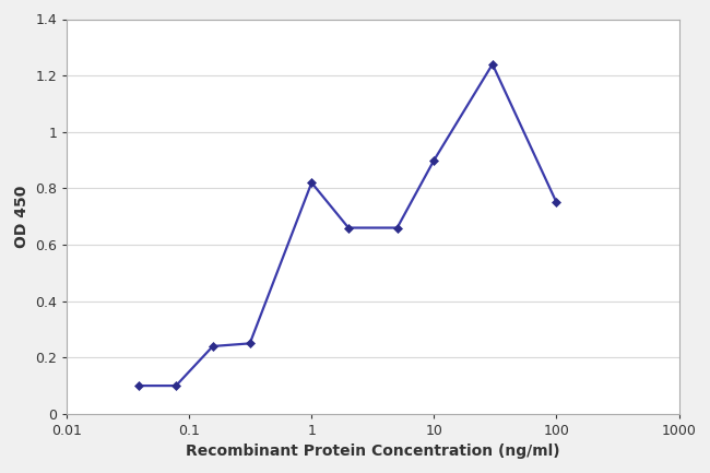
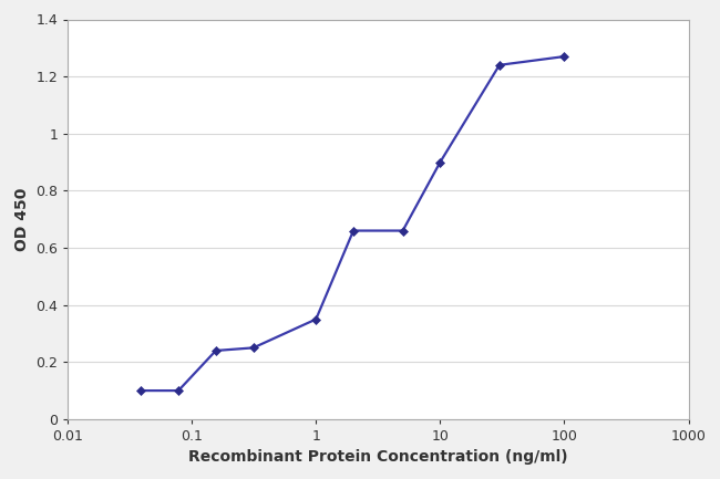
1: 0.82 -> 0.35
100: 0.75 -> 1.27
